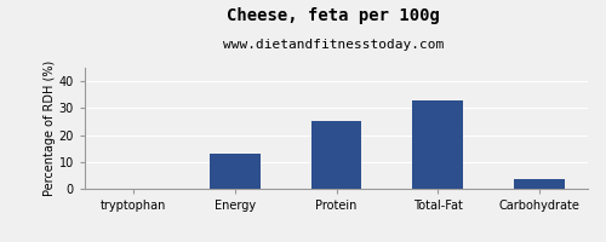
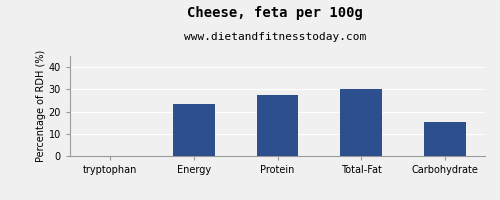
Energy: 13.0 -> 23.5
Protein: 25.0 -> 27.5
Total-Fat: 33.0 -> 30.0
Carbohydrate: 3.5 -> 15.5
